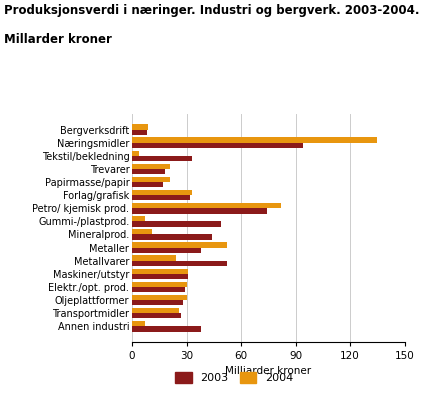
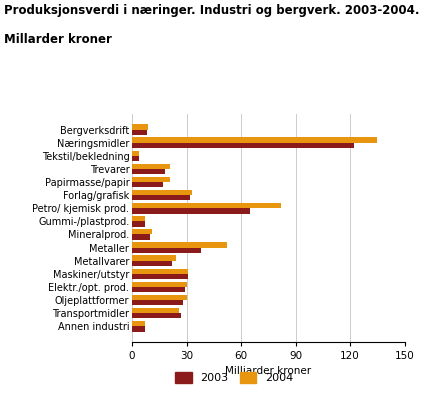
2003/Næringsmidler: 94 -> 122
2003/Tekstil/bekledning: 33 -> 4
2003/Petro/ kjemisk prod.: 74 -> 65
2003/Gummi-/plastprod.: 49 -> 7
2003/Mineralprod.: 44 -> 10
2003/Metallvarer: 52 -> 22
2003/Annen industri: 38 -> 7
